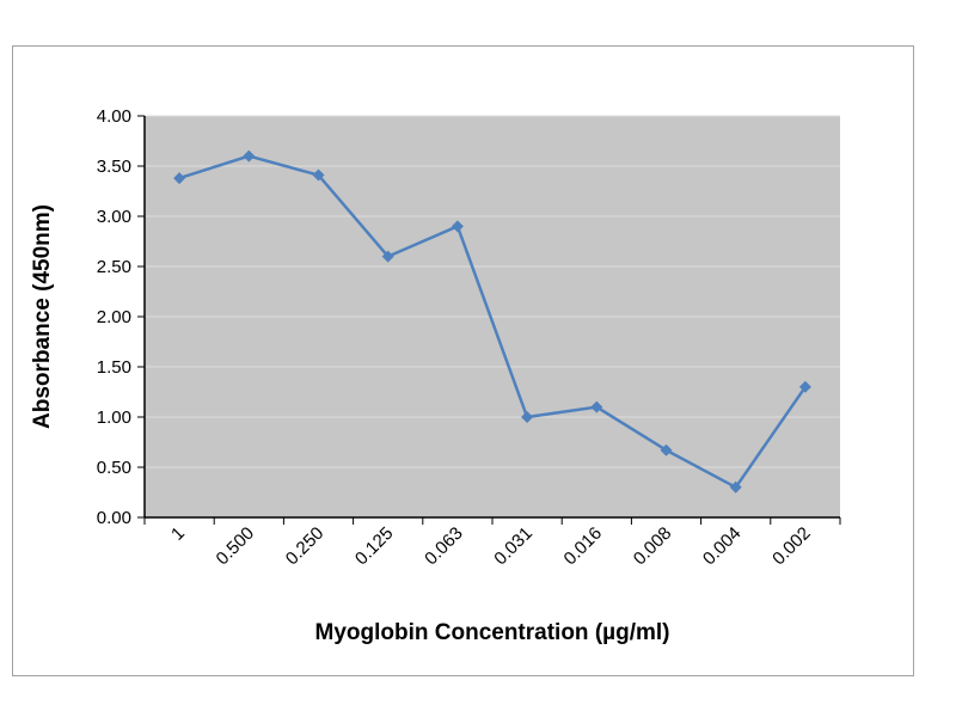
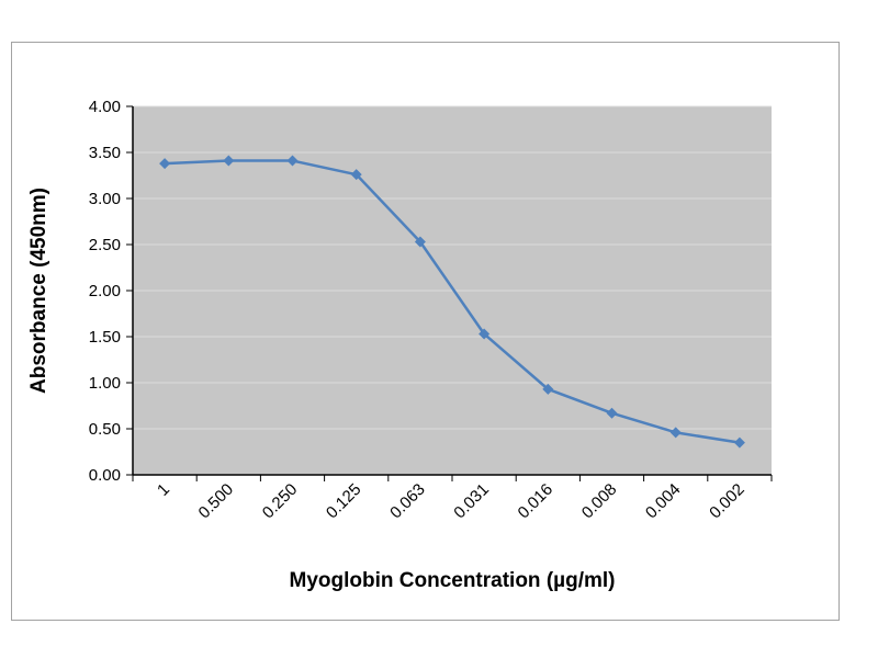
0.500: 3.6 -> 3.4
0.125: 2.6 -> 3.3
0.063: 2.9 -> 2.5
0.031: 1.0 -> 1.5
0.016: 1.1 -> 0.9
0.004: 0.3 -> 0.5
0.002: 1.3 -> 0.3
